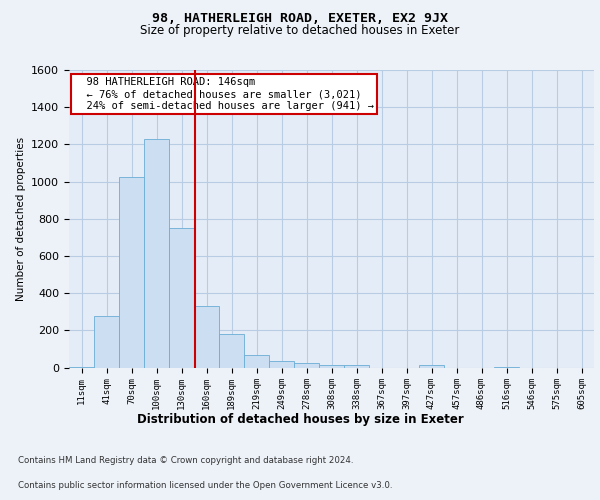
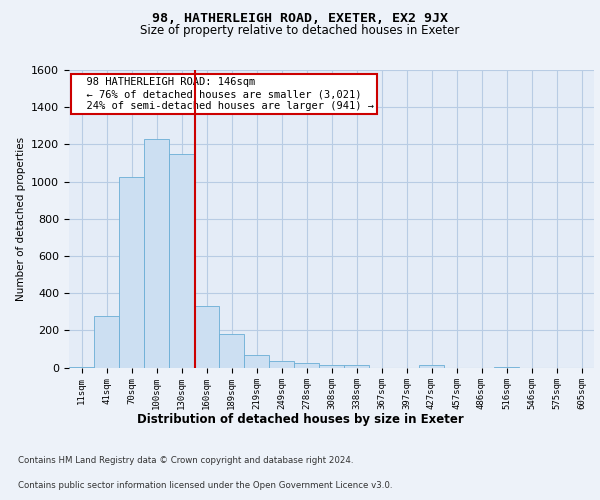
130sqm: 750 -> 1150
